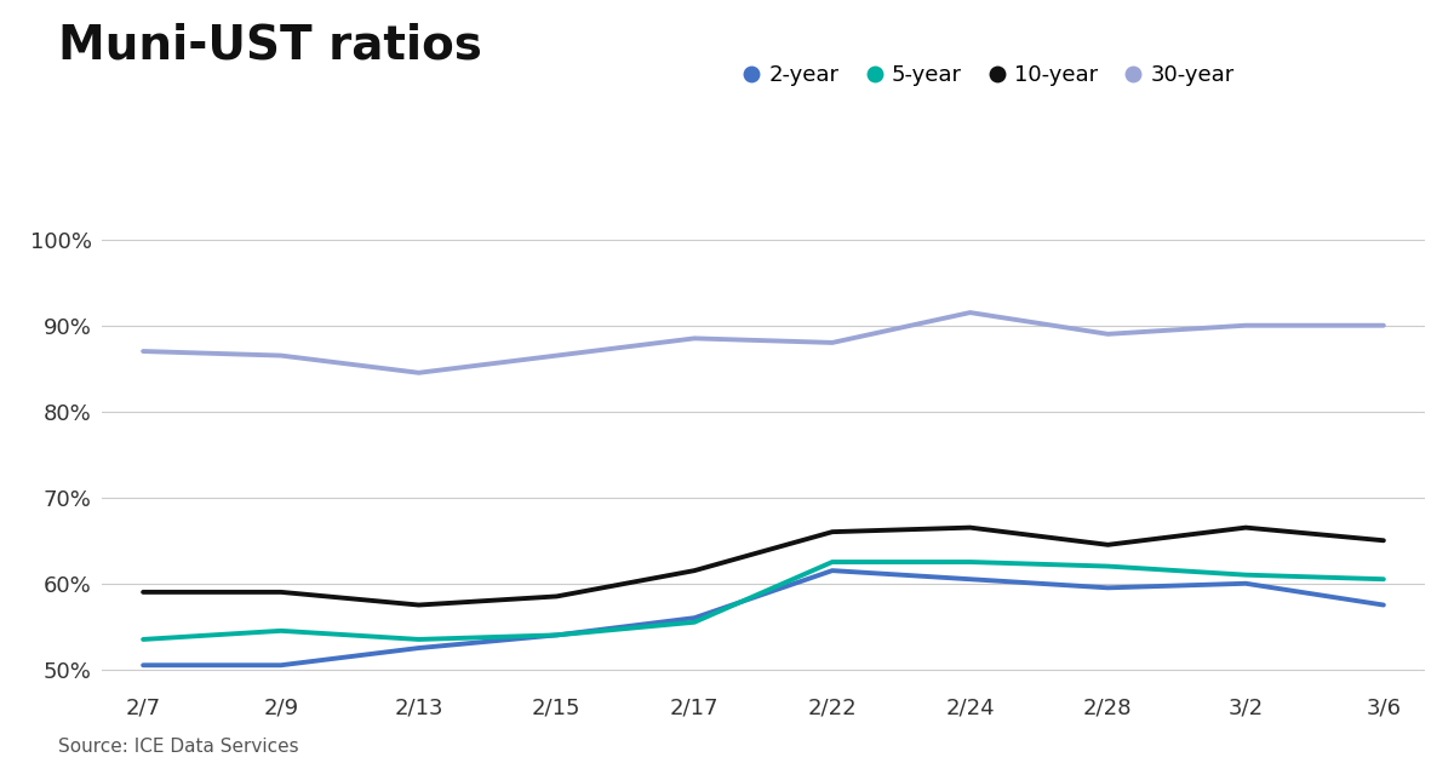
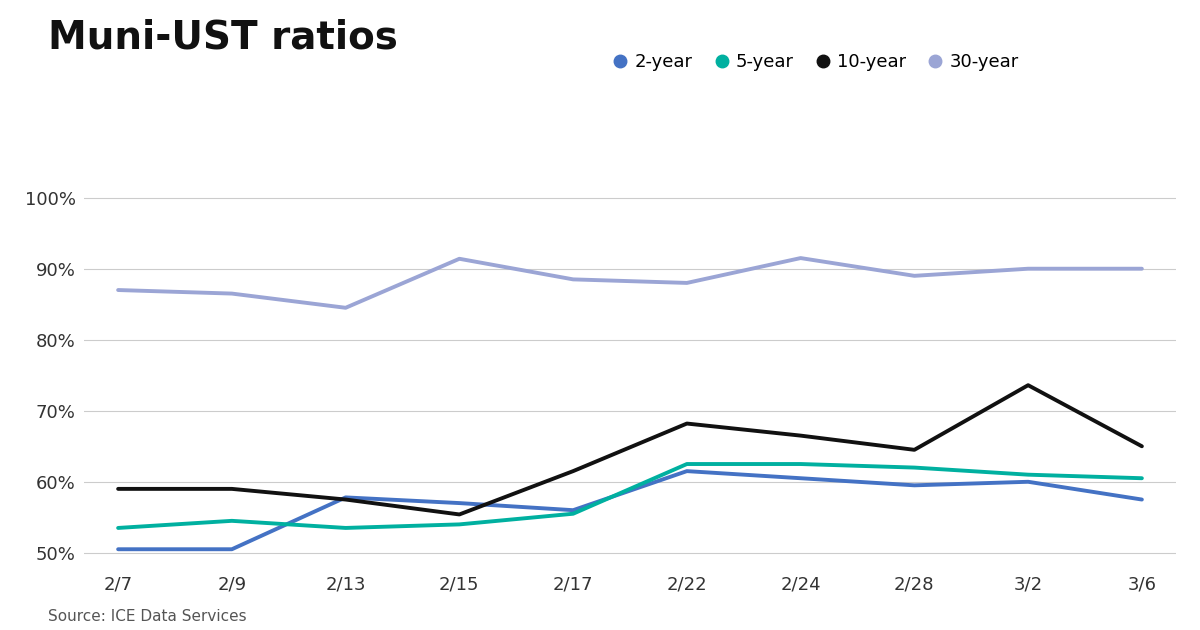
2-year/2/13: 52.5% -> 57.8%
2-year/2/15: 54.0% -> 57.0%
10-year/2/15: 58.5% -> 55.4%
30-year/2/15: 86.5% -> 91.4%
10-year/2/22: 66.0% -> 68.2%
10-year/3/2: 66.5% -> 73.6%
